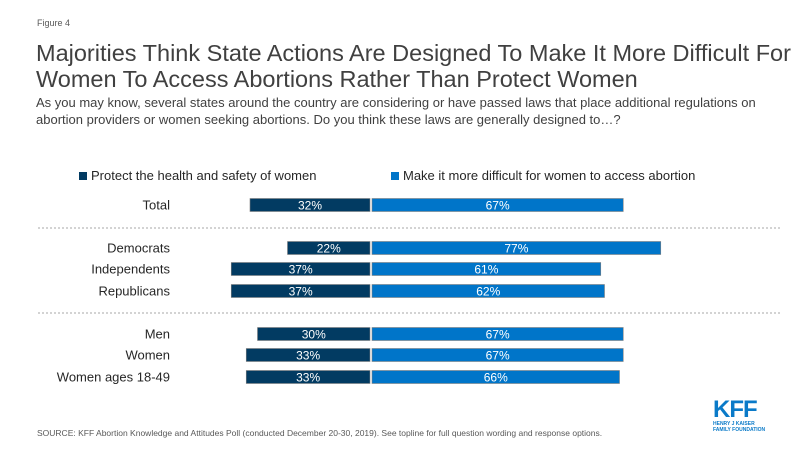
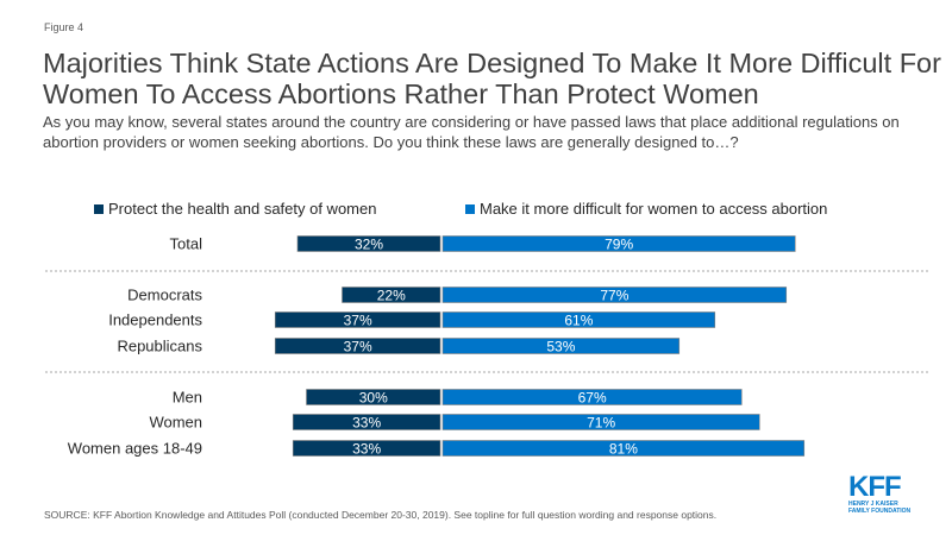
Make it more difficult for women to access abortion/Total: 67% -> 79%
Make it more difficult for women to access abortion/Republicans: 62% -> 53%
Make it more difficult for women to access abortion/Women: 67% -> 71%
Make it more difficult for women to access abortion/Women ages 18-49: 66% -> 81%
